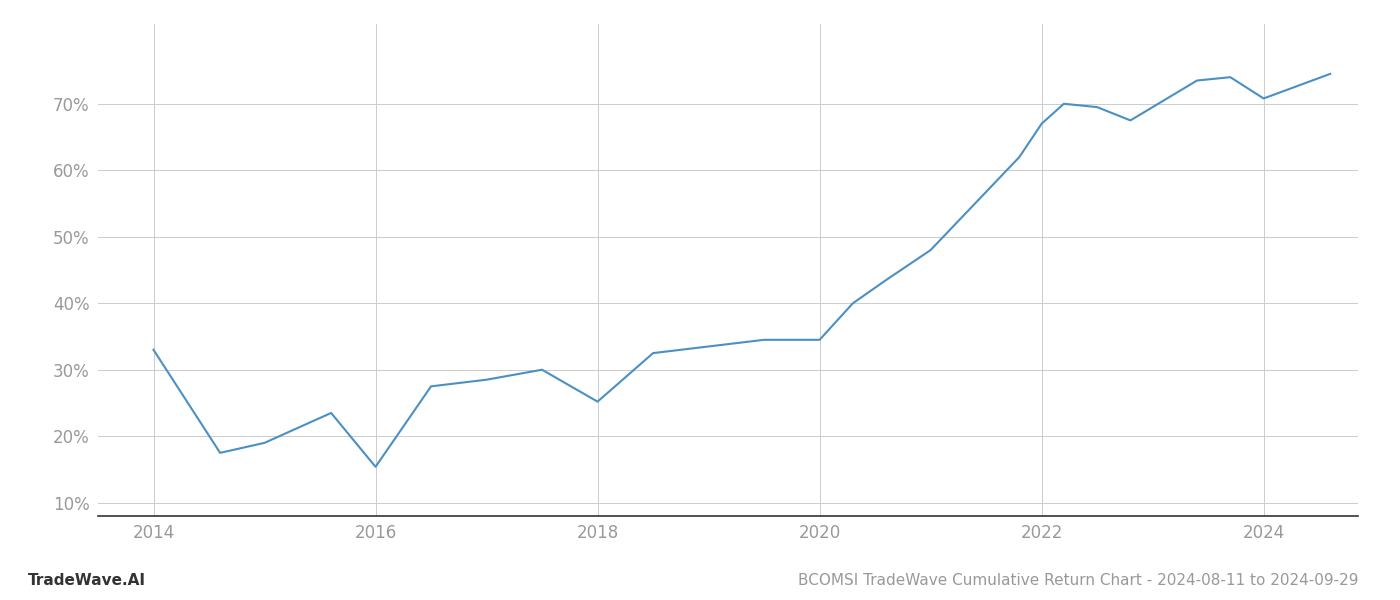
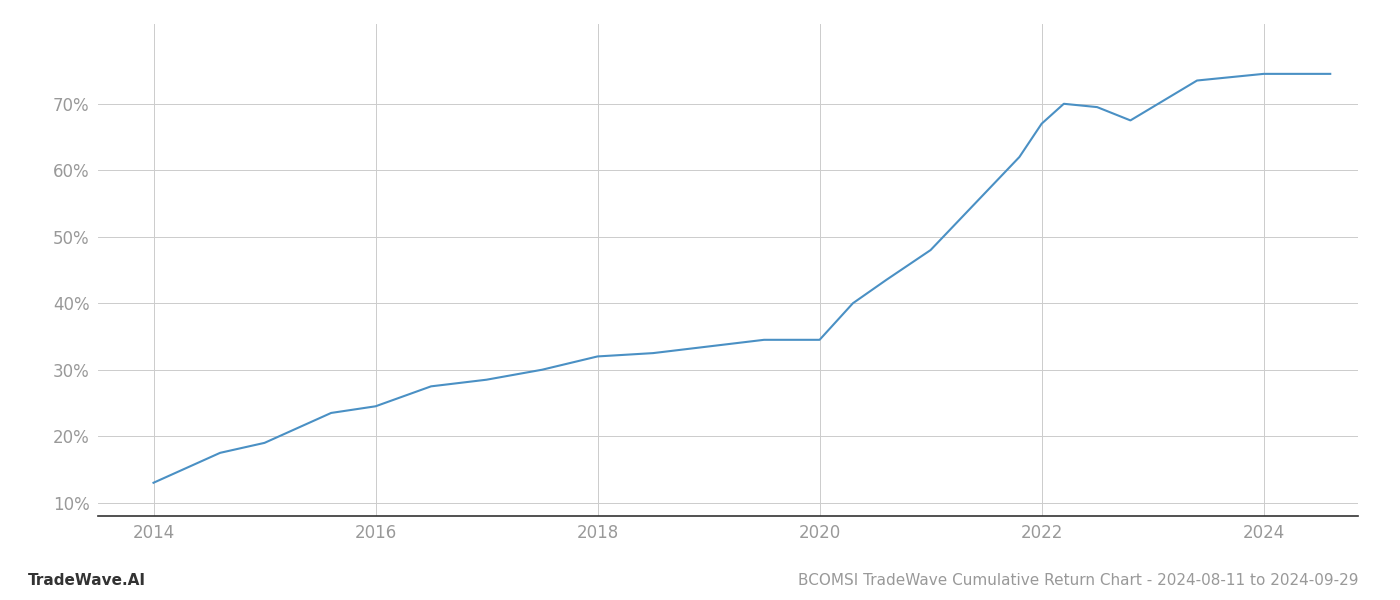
2014: 33.0% -> 13.0%
2016: 15.4% -> 24.5%
2018: 25.2% -> 32.0%
2024: 70.8% -> 74.5%
